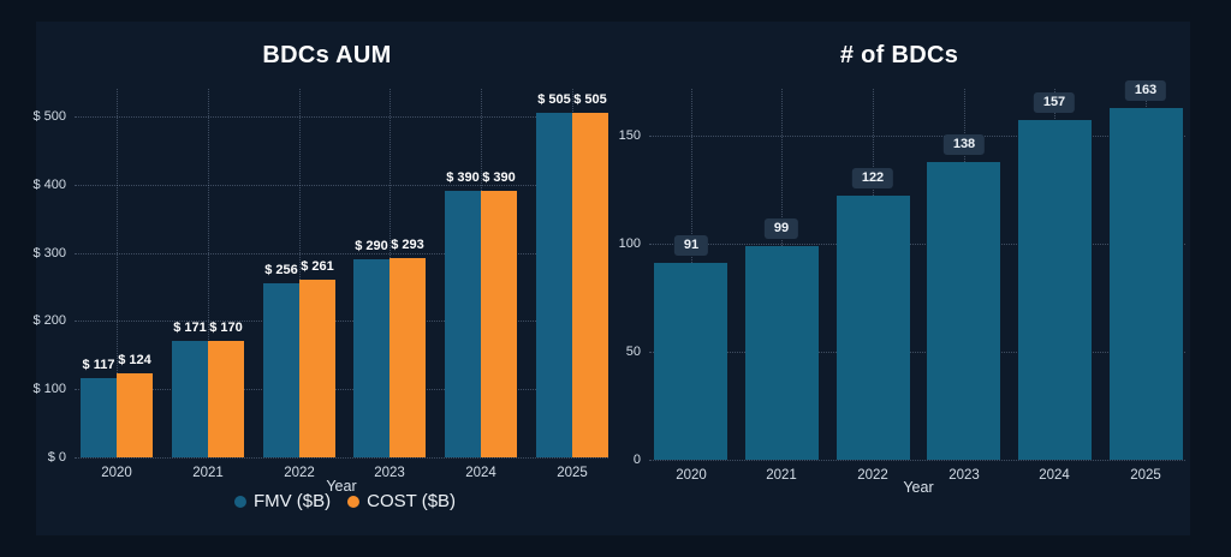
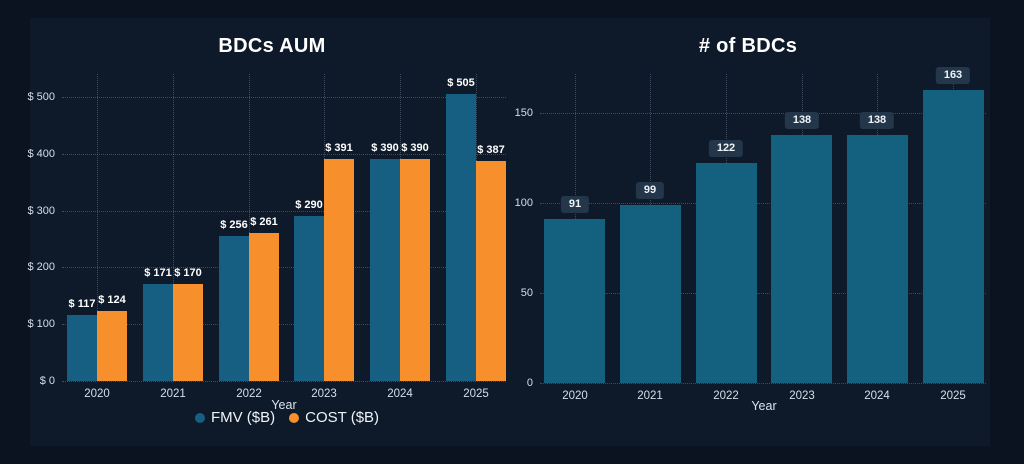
BDCs AUM/COST ($B)/2023: 293 -> 391
BDCs AUM/COST ($B)/2025: 505 -> 387
# of BDCs/2024: 157 -> 138
